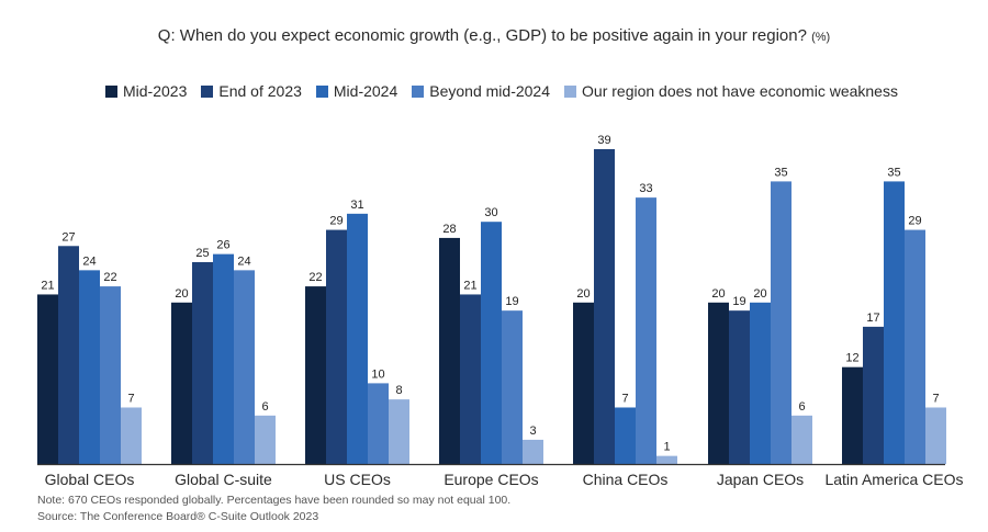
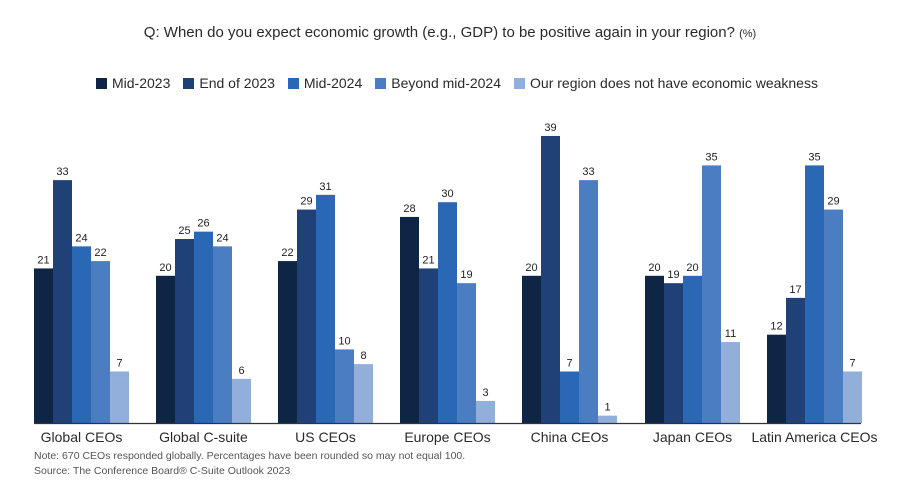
End of 2023/Global CEOs: 27 -> 33
Our region does not have economic weakness/Japan CEOs: 6 -> 11
